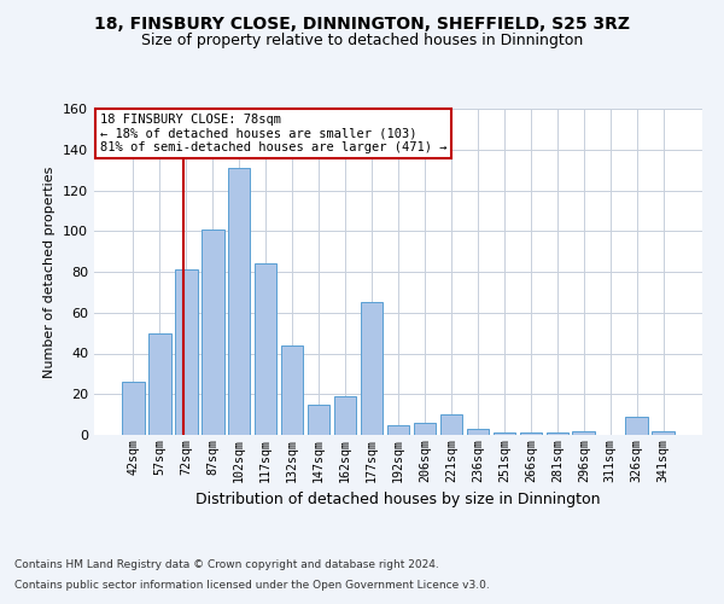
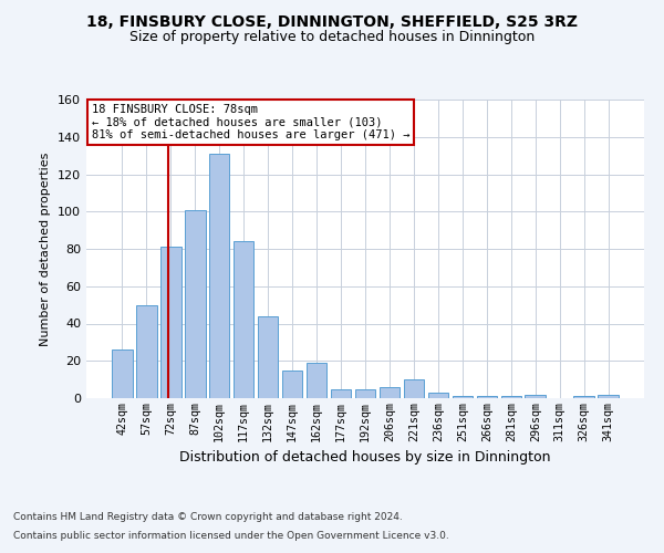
177sqm: 65 -> 5
326sqm: 9 -> 1
